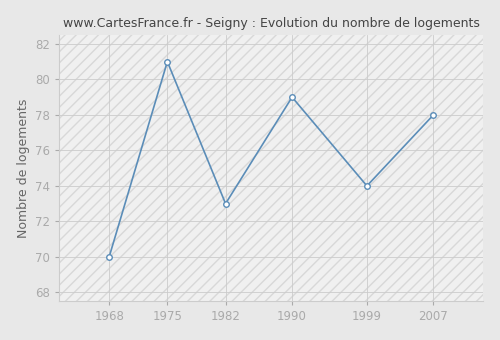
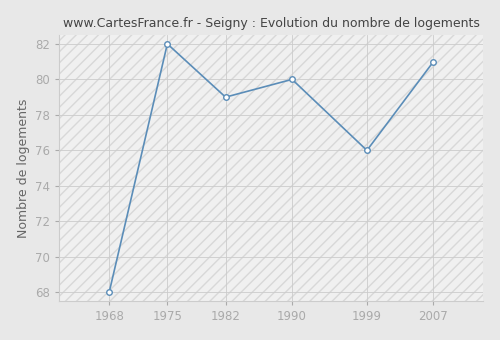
1968: 70 -> 68
1975: 81 -> 82
1982: 73 -> 79
1990: 79 -> 80
1999: 74 -> 76
2007: 78 -> 81
